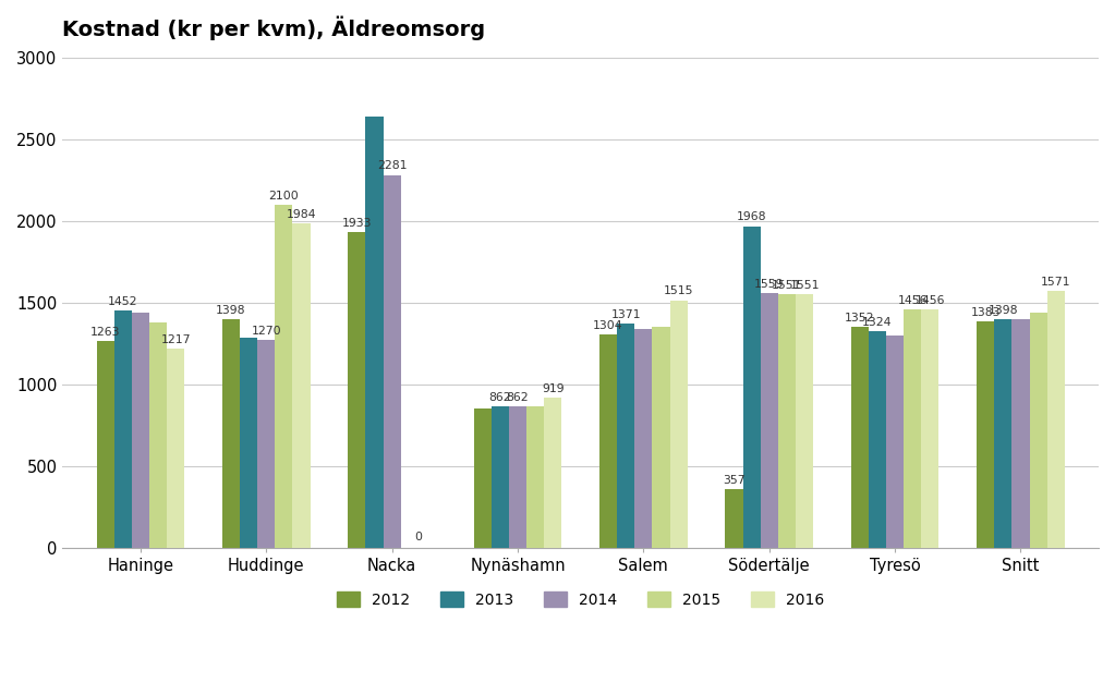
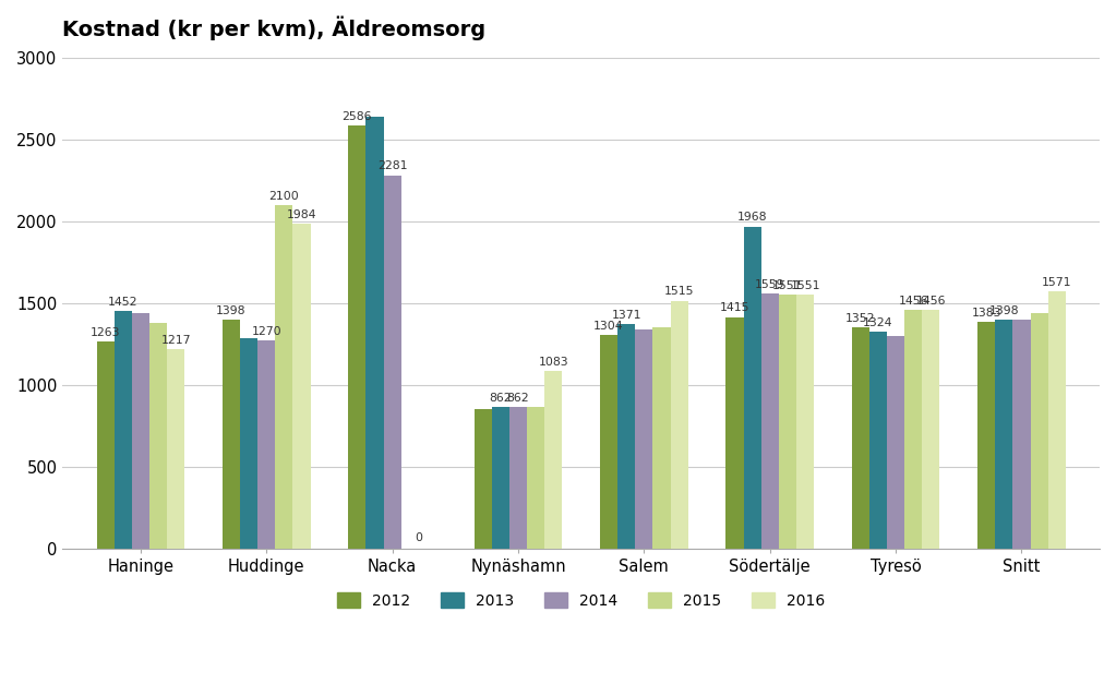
2012/Nacka: 1933 -> 2586
2016/Nynäshamn: 919 -> 1083
2012/Södertälje: 357 -> 1415
